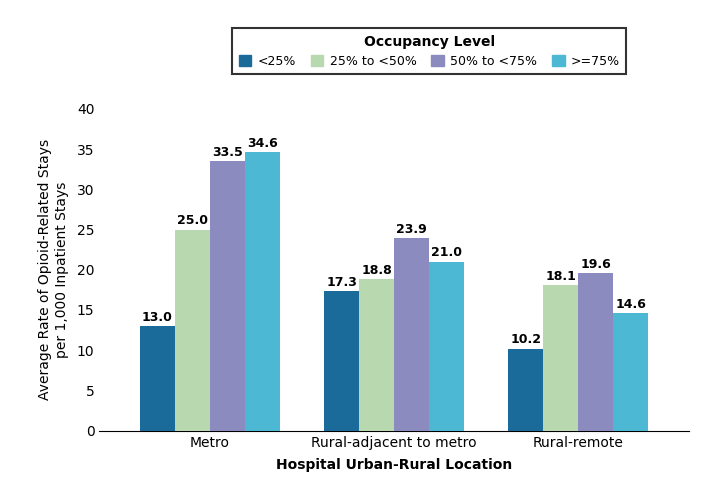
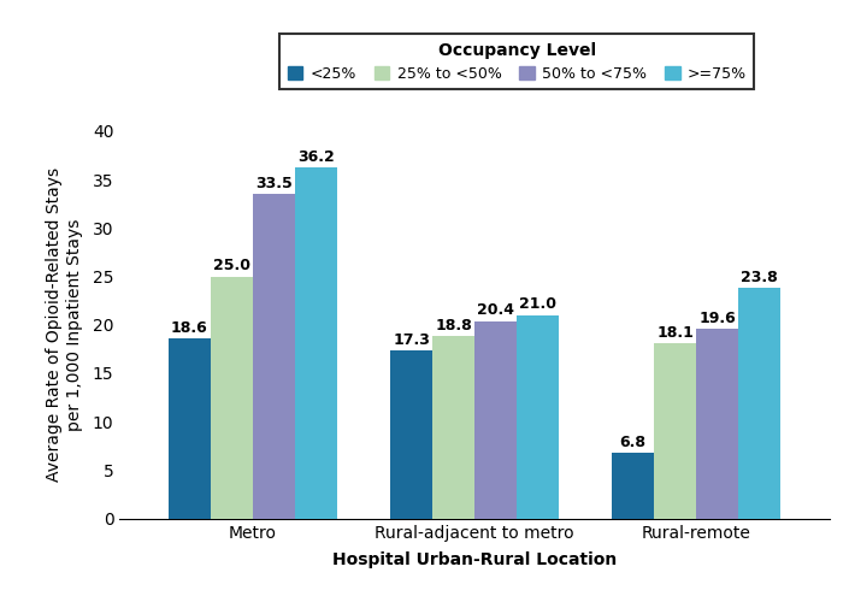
<25%/Metro: 13.0 -> 18.6
>=75%/Metro: 34.6 -> 36.2
50% to <75%/Rural-adjacent to metro: 23.9 -> 20.4
<25%/Rural-remote: 10.2 -> 6.8
>=75%/Rural-remote: 14.6 -> 23.8
